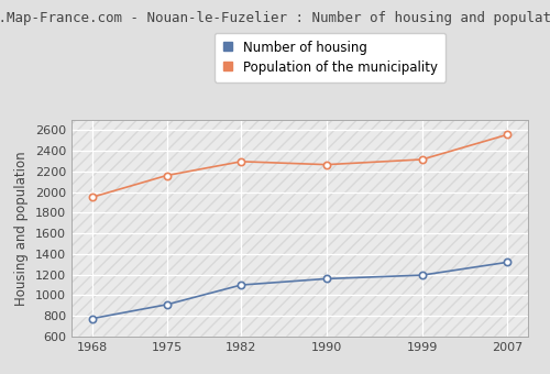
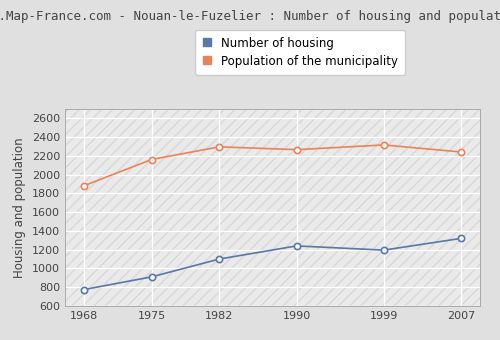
Population of the municipality/1968: 1950 -> 1880
Number of housing/1990: 1160 -> 1240
Population of the municipality/2007: 2560 -> 2240
